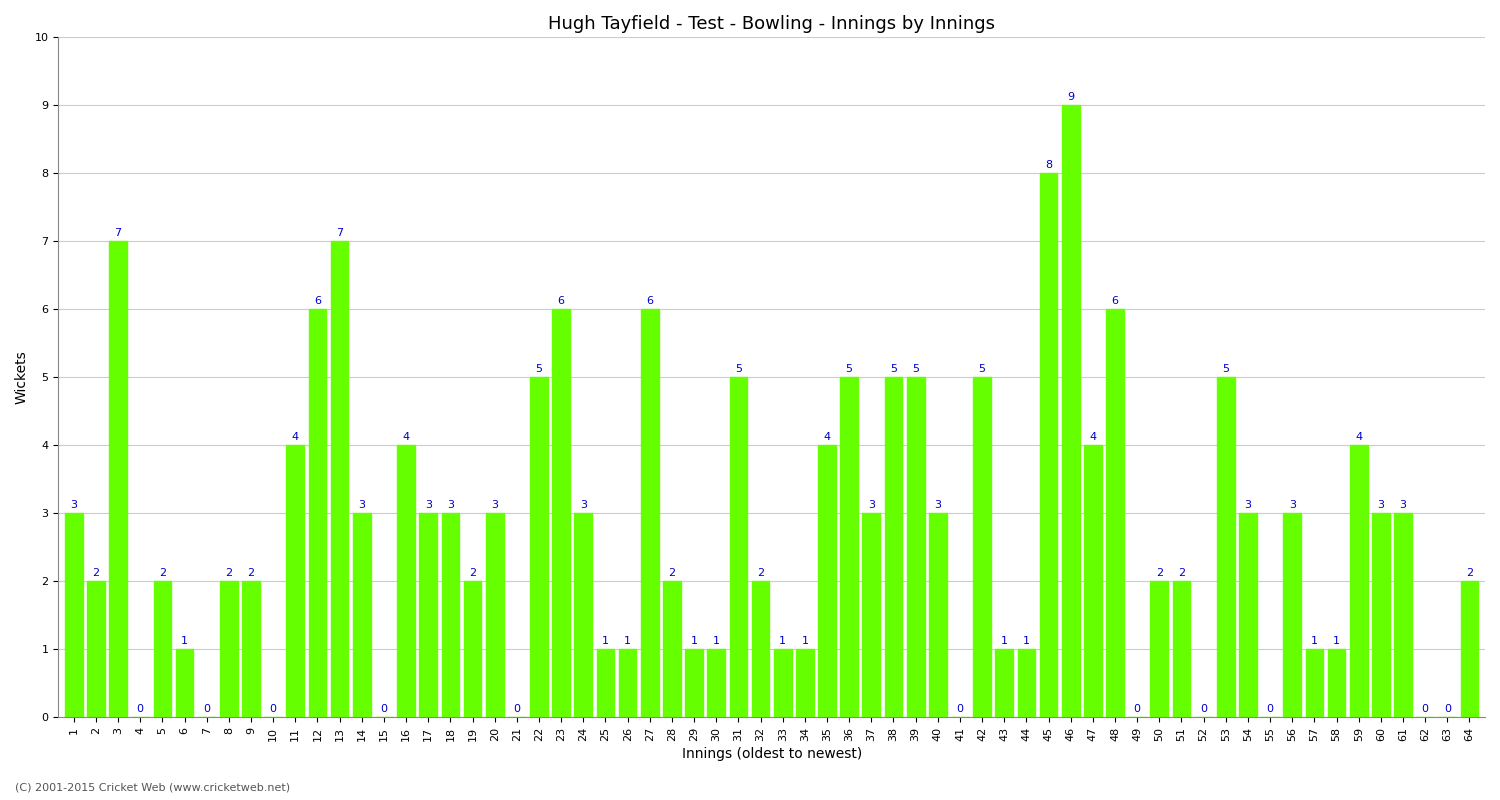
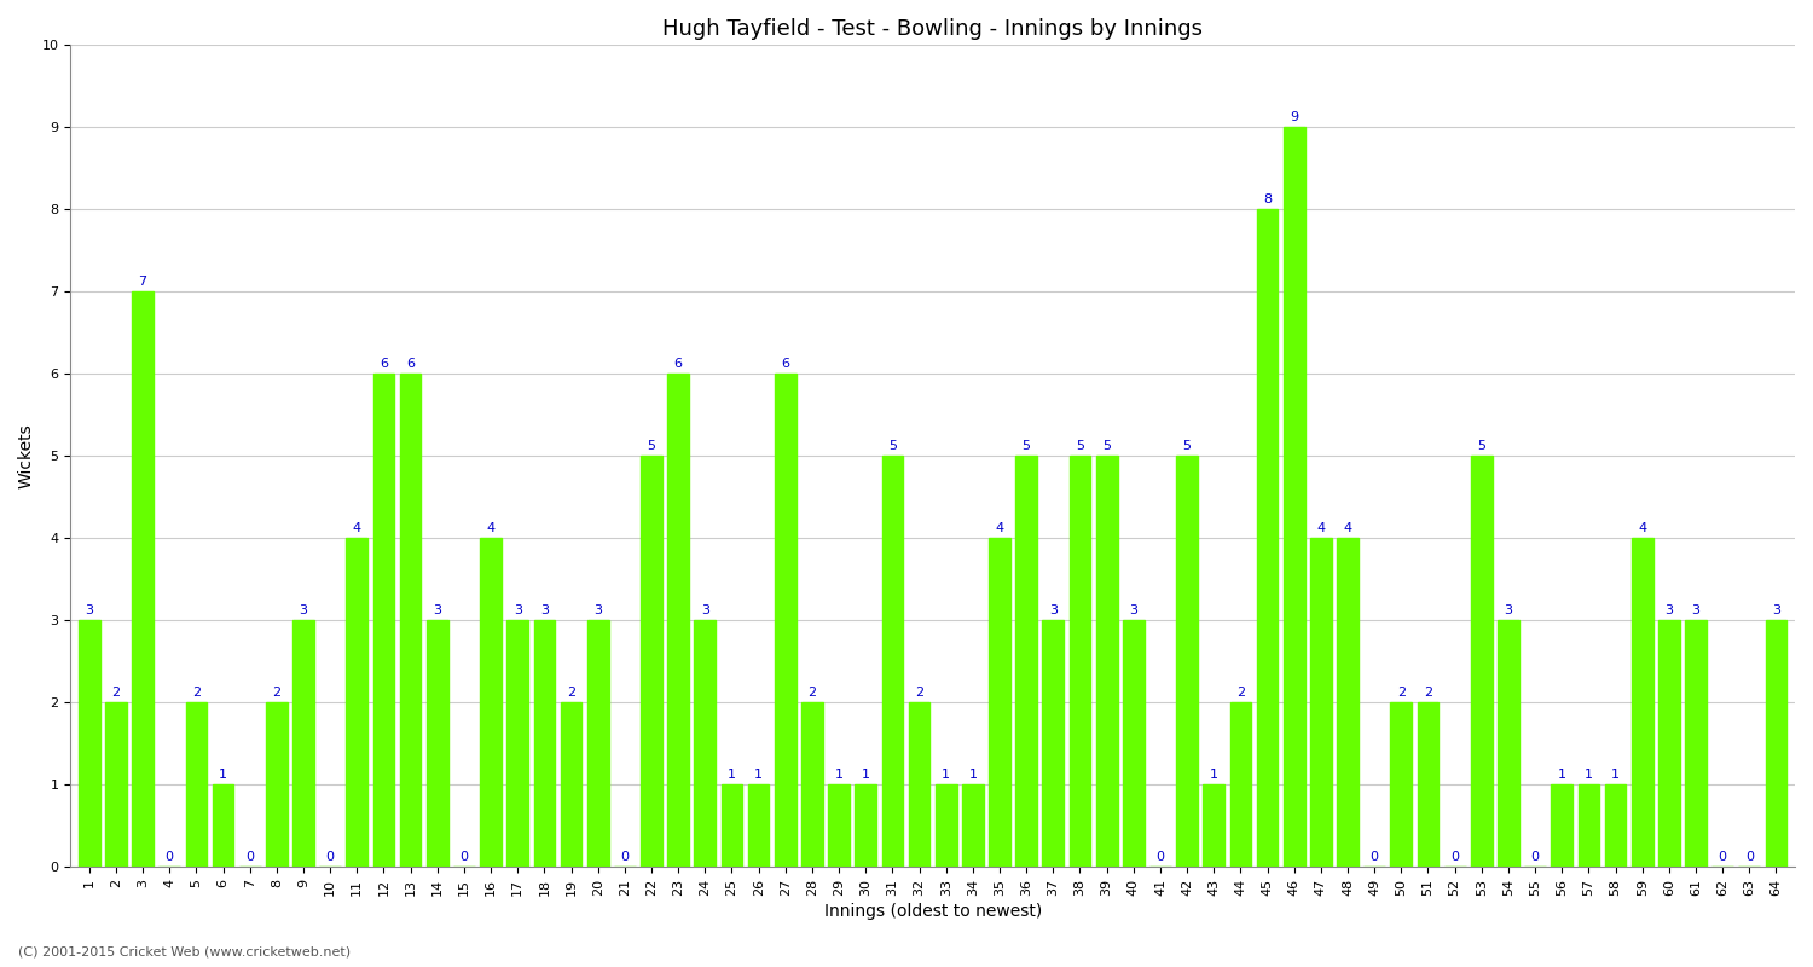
9: 2 -> 3
13: 7 -> 6
44: 1 -> 2
48: 6 -> 4
56: 3 -> 1
64: 2 -> 3
